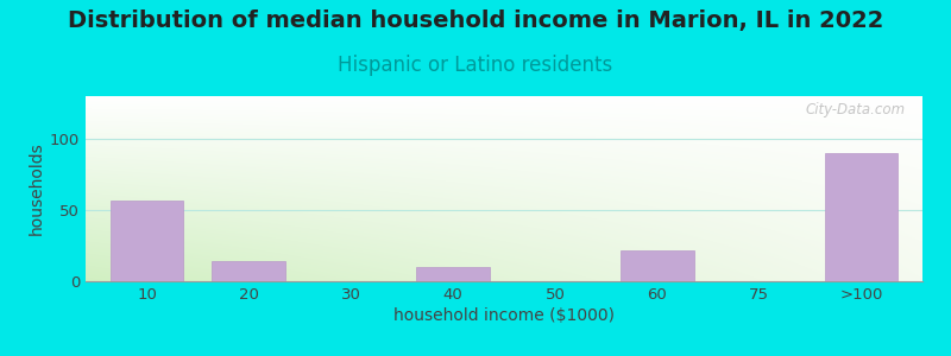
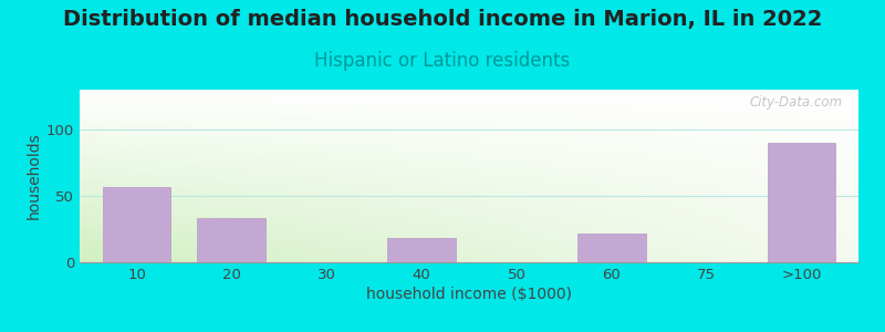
20: 14 -> 33
40: 10 -> 18
